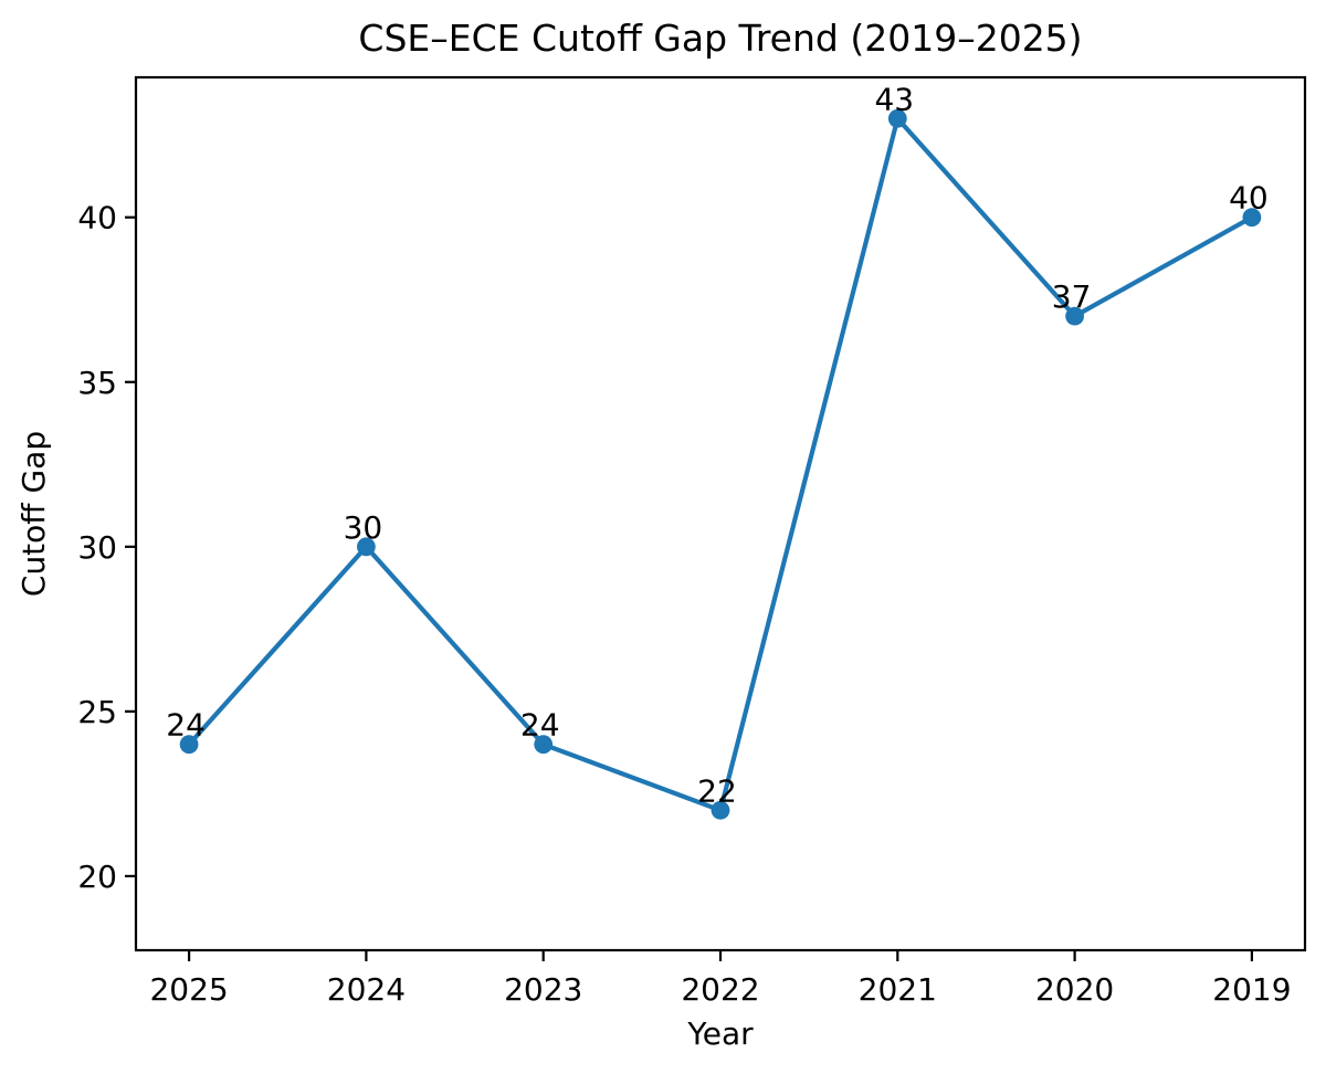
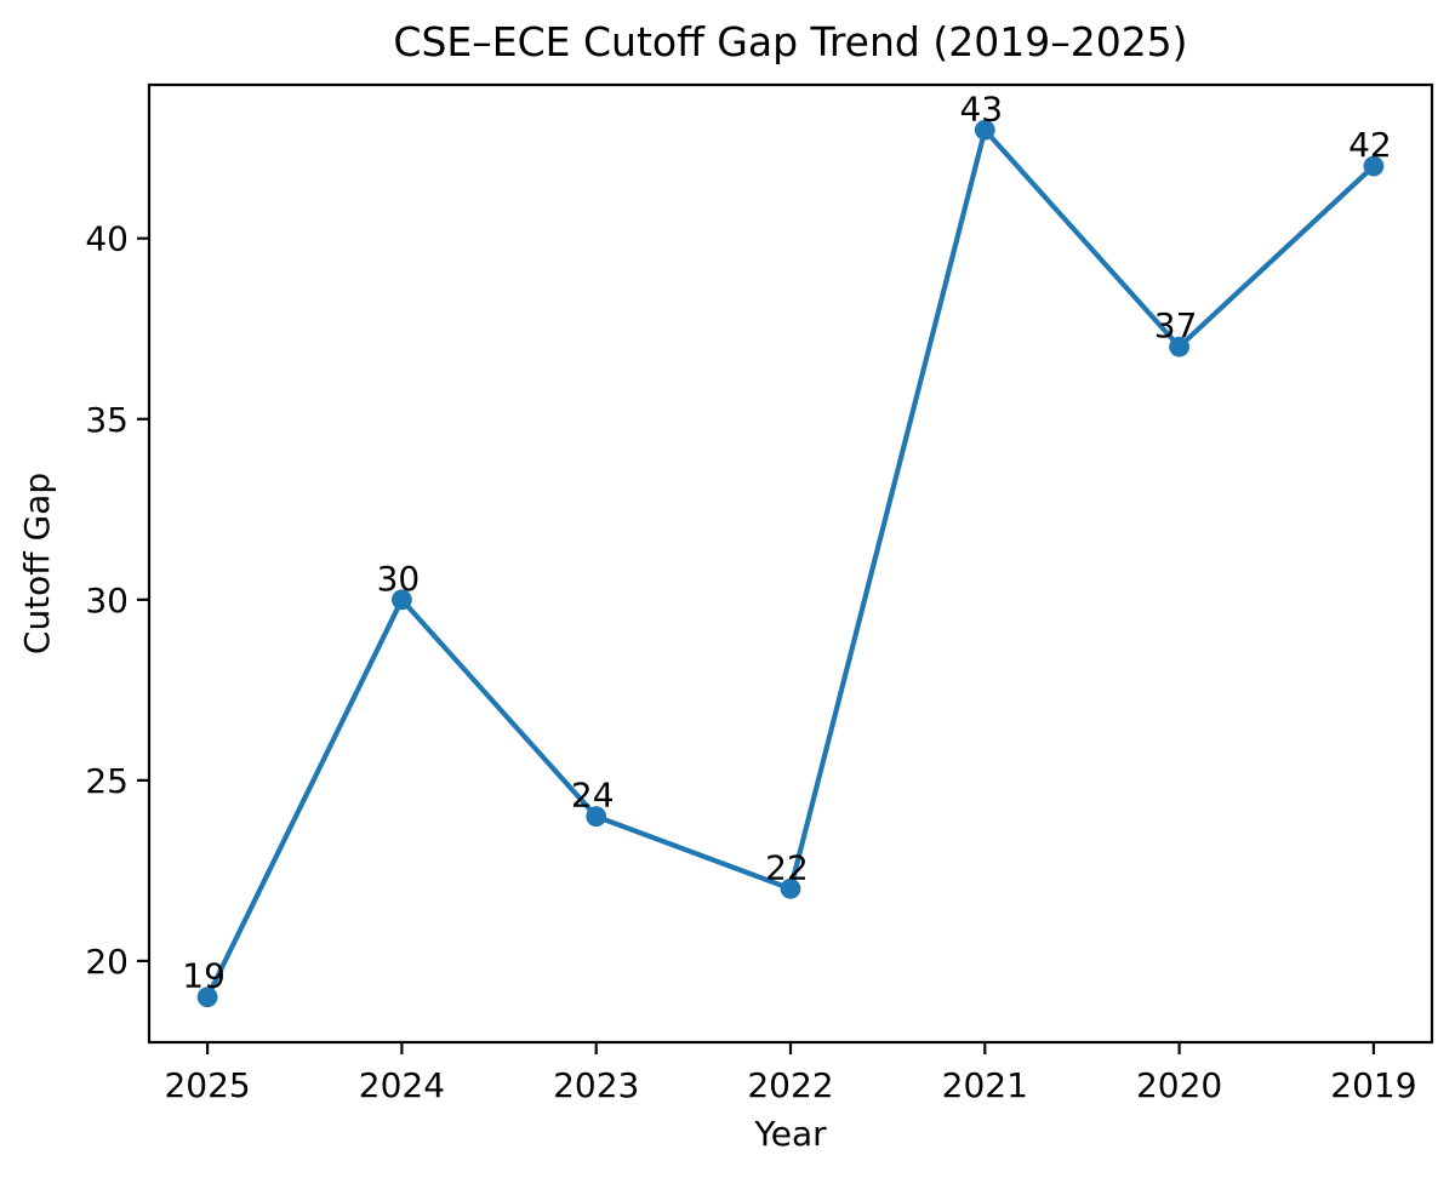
2025: 24 -> 19
2019: 40 -> 42
